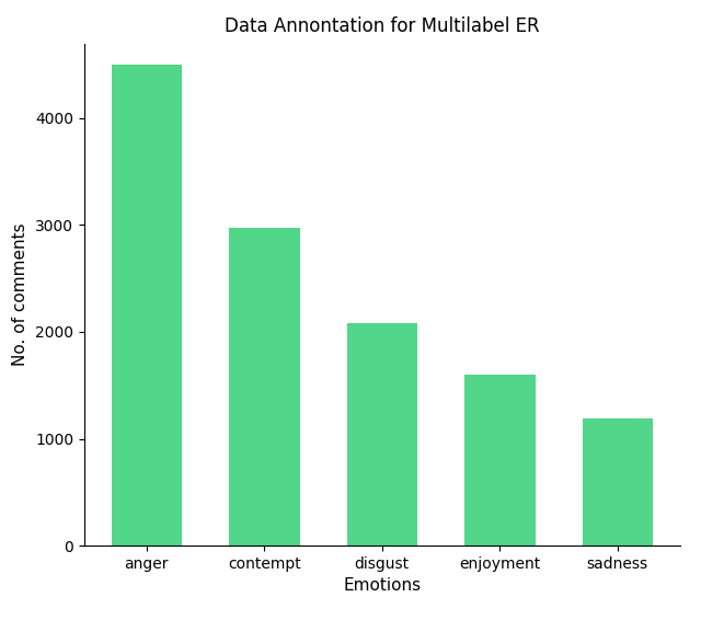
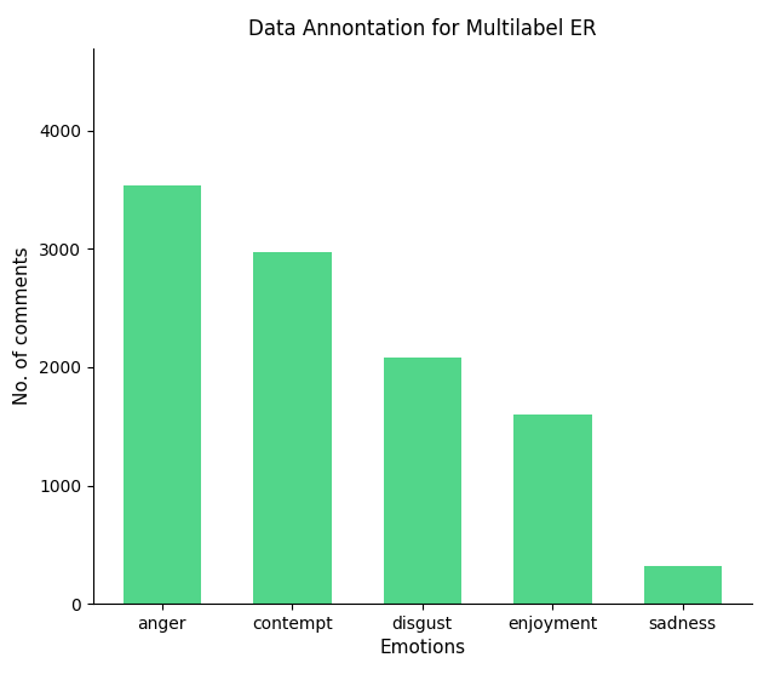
anger: 4500 -> 3540
sadness: 1190 -> 320
